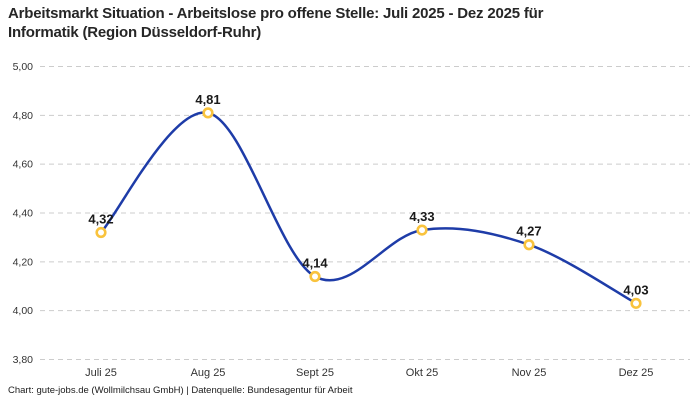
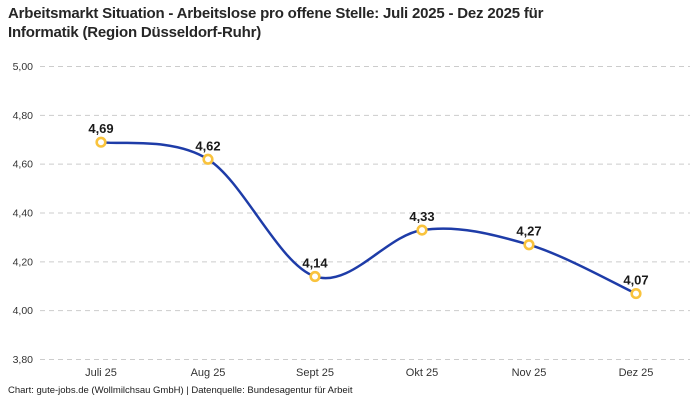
Juli 25: 4,32 -> 4,69
Aug 25: 4,81 -> 4,62
Dez 25: 4,03 -> 4,07
